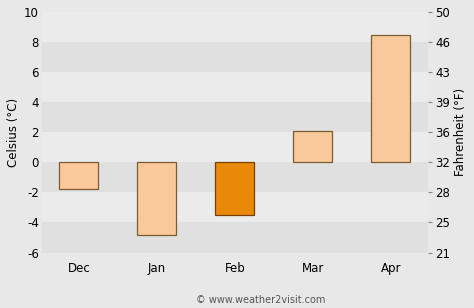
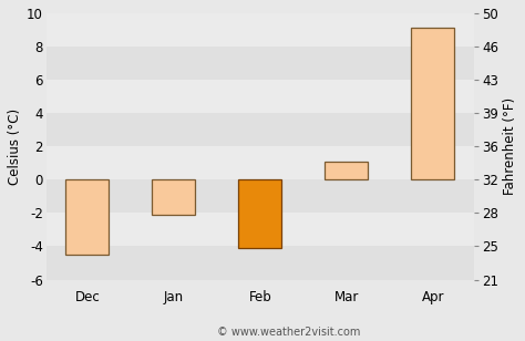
Dec: -1.8 -> -4.5
Jan: -4.8 -> -2.1
Feb: -3.5 -> -4.1
Mar: 2.1 -> 1.1
Apr: 8.5 -> 9.1
